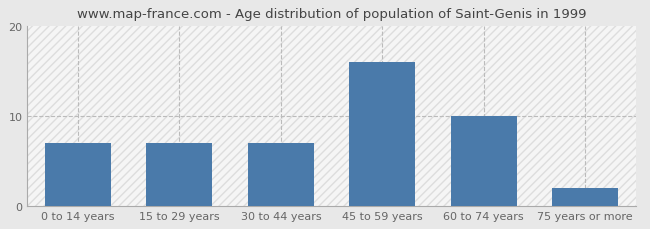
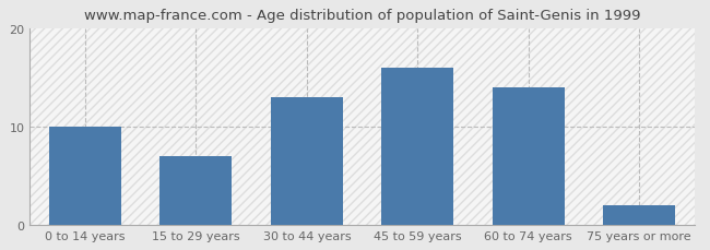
0 to 14 years: 7 -> 10
30 to 44 years: 7 -> 13
60 to 74 years: 10 -> 14
